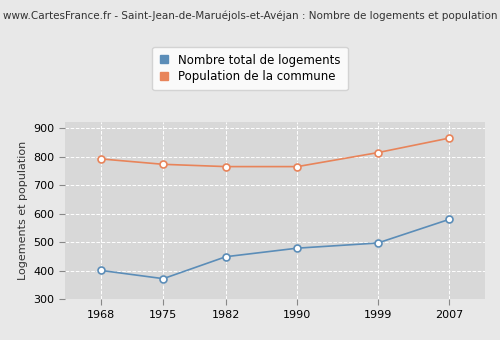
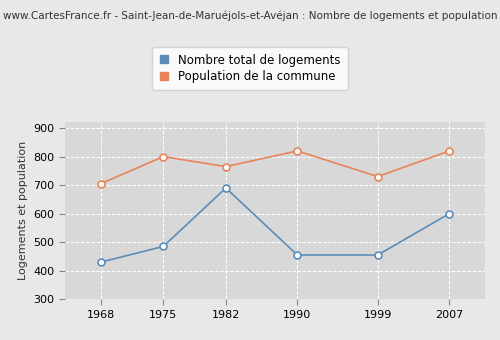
Nombre total de logements/1968: 401 -> 430
Population de la commune/1968: 792 -> 705
Nombre total de logements/1975: 372 -> 485
Population de la commune/1975: 773 -> 800
Nombre total de logements/1982: 449 -> 690
Nombre total de logements/1990: 479 -> 455
Population de la commune/1990: 765 -> 820
Nombre total de logements/1999: 497 -> 455
Population de la commune/1999: 814 -> 730
Nombre total de logements/2007: 580 -> 600
Population de la commune/2007: 865 -> 820
